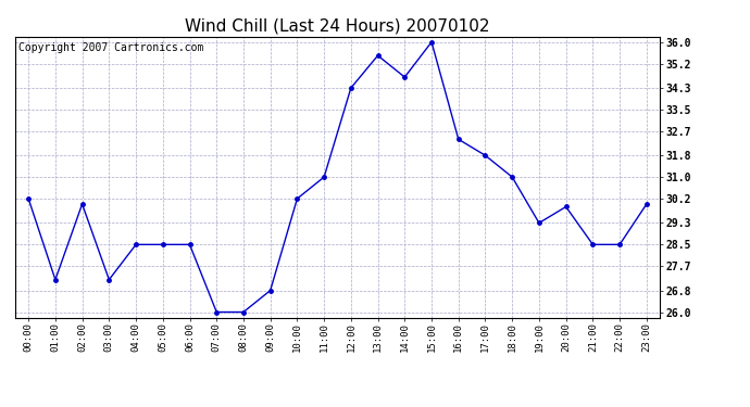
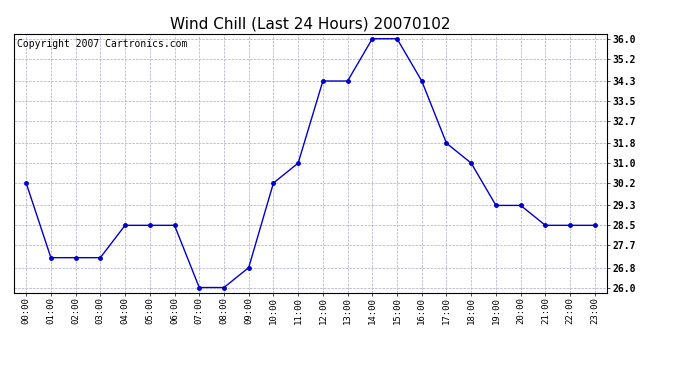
02:00: 30.0 -> 27.2
13:00: 35.5 -> 34.3
14:00: 34.7 -> 36.0
16:00: 32.4 -> 34.3
20:00: 29.9 -> 29.3
23:00: 30.0 -> 28.5
